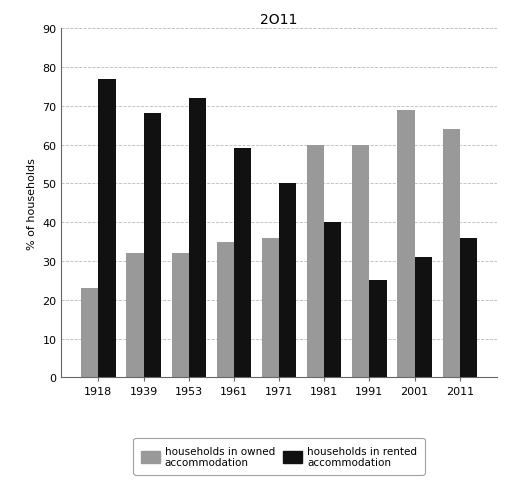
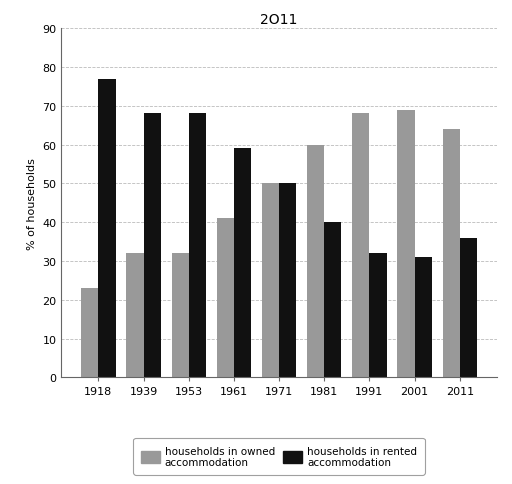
households in rented accommodation/1953: 72 -> 68
households in owned accommodation/1961: 35 -> 41
households in owned accommodation/1971: 36 -> 50
households in owned accommodation/1991: 60 -> 68
households in rented accommodation/1991: 25 -> 32
